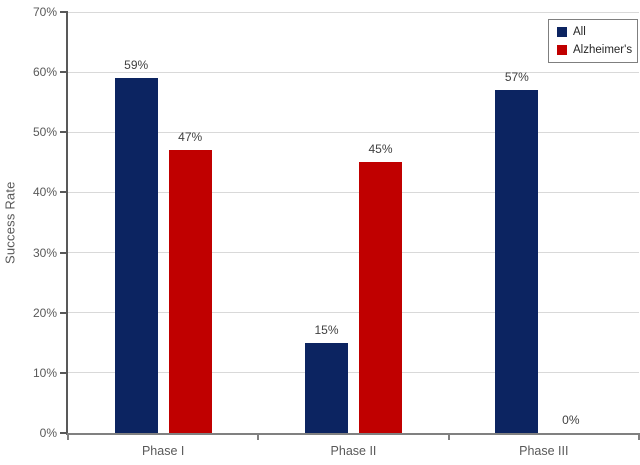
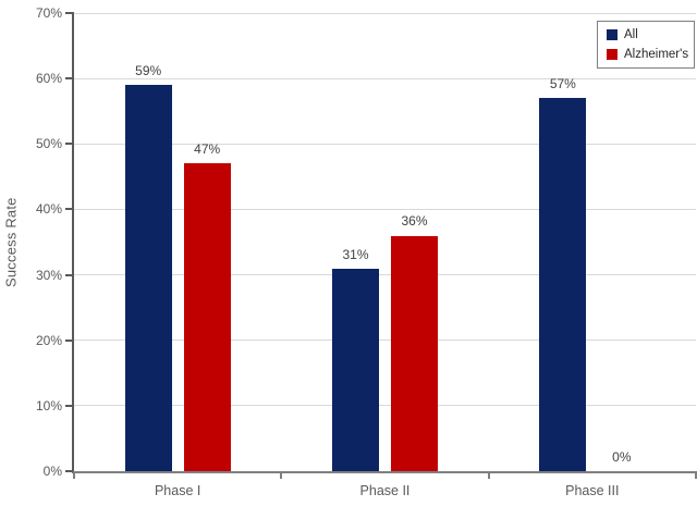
All/Phase II: 15% -> 31%
Alzheimer's/Phase II: 45% -> 36%
